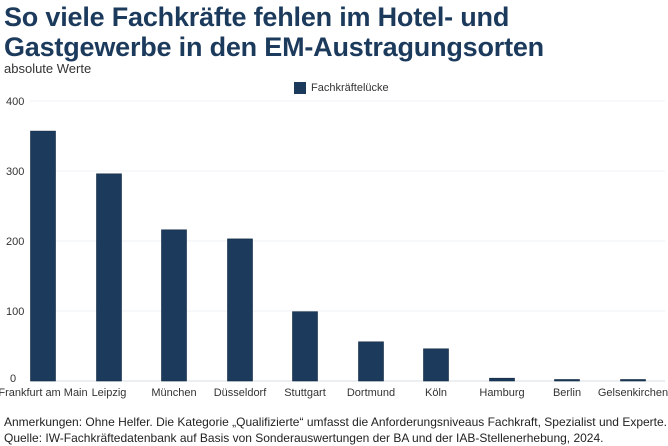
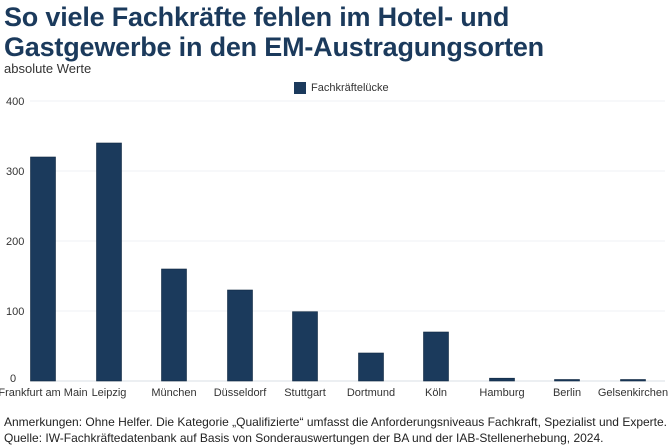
Frankfurt am Main: 360 -> 320
Leipzig: 300 -> 340
München: 220 -> 160
Düsseldorf: 200 -> 130
Dortmund: 60 -> 40
Köln: 50 -> 70
